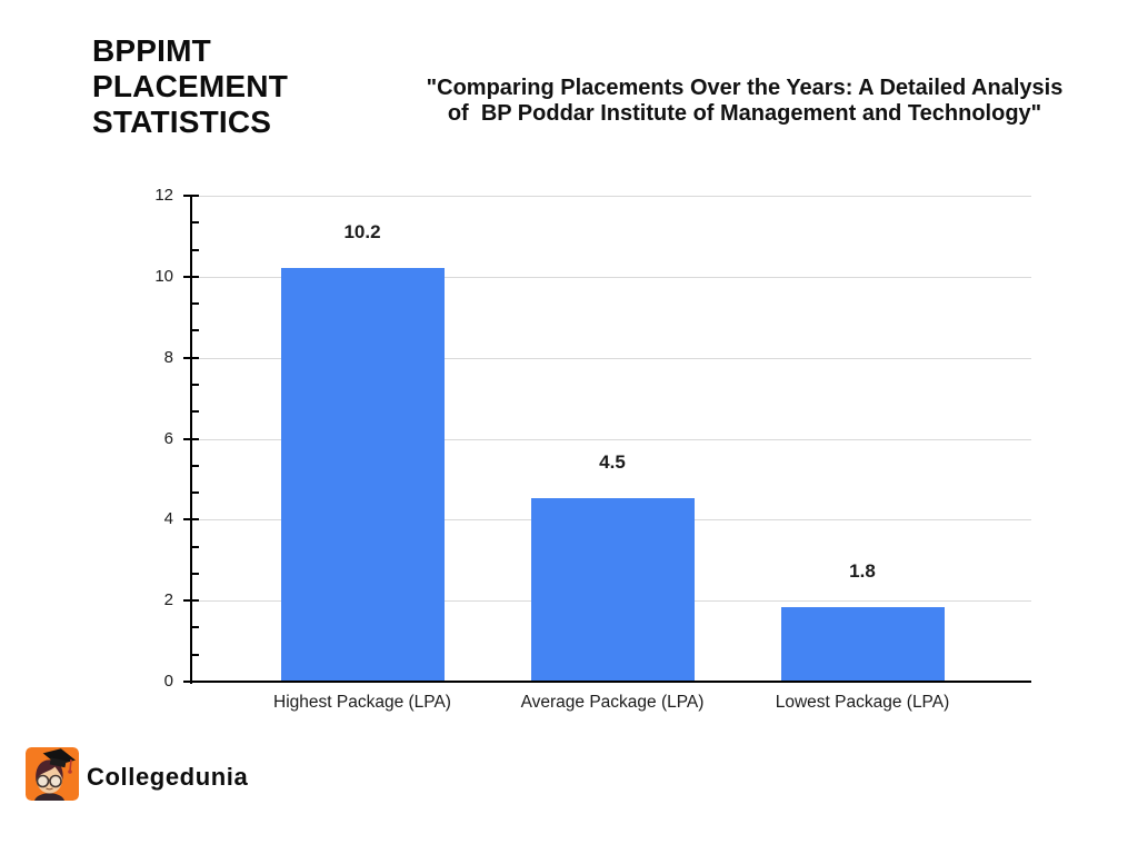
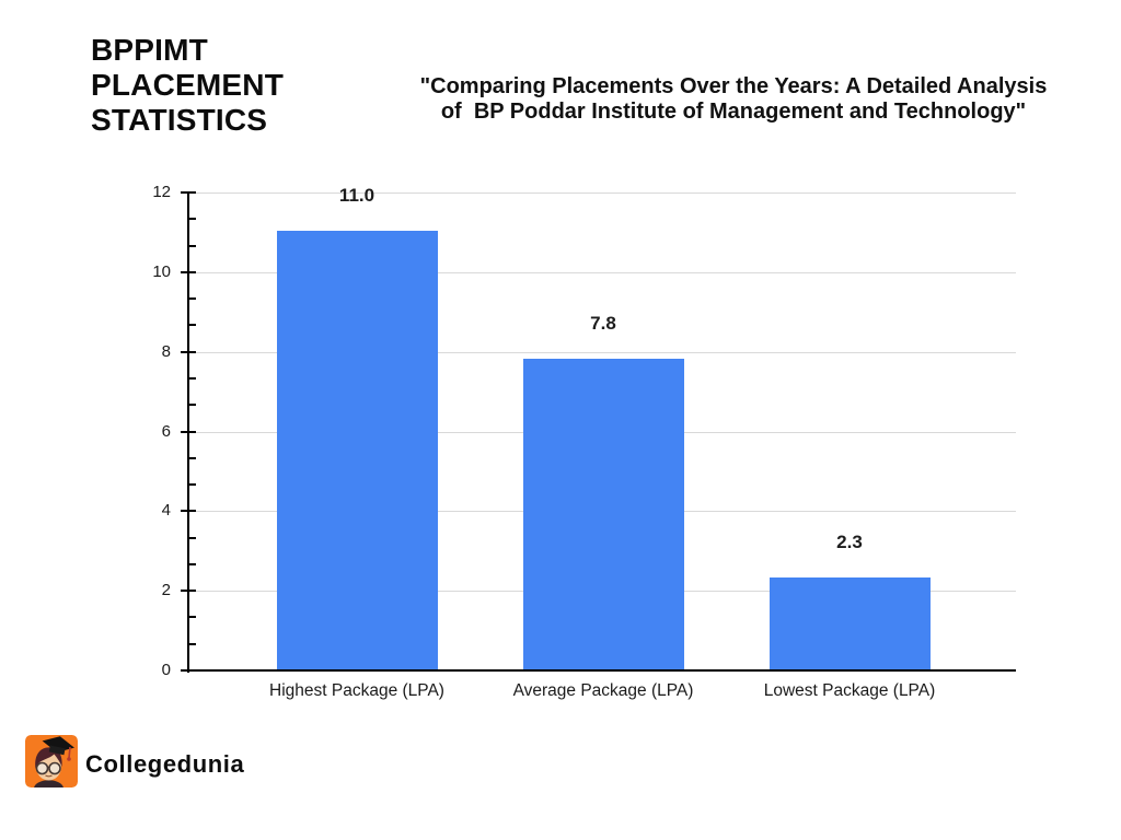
Highest Package (LPA): 10.2 -> 11.0
Average Package (LPA): 4.5 -> 7.8
Lowest Package (LPA): 1.8 -> 2.3
